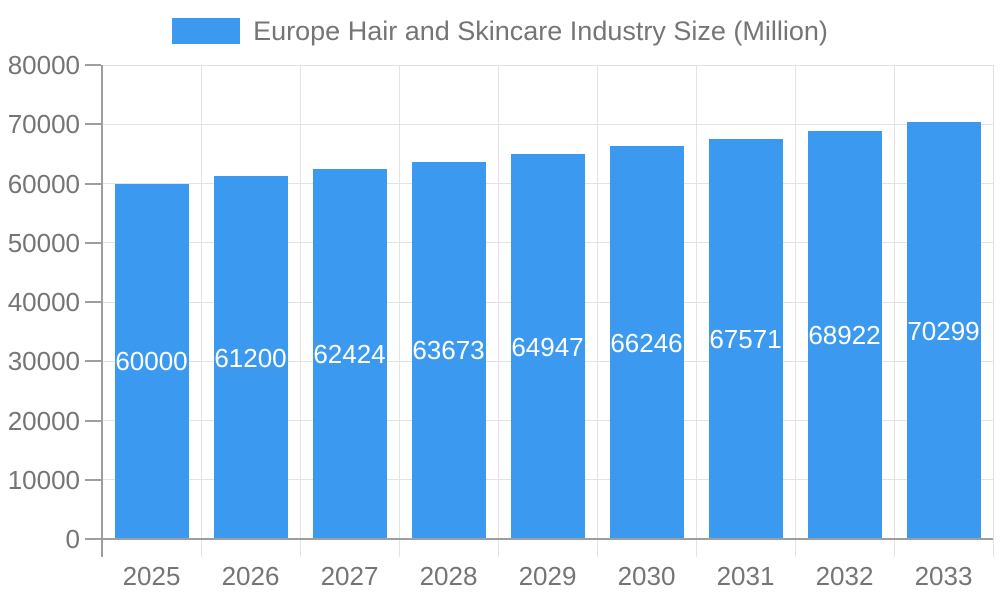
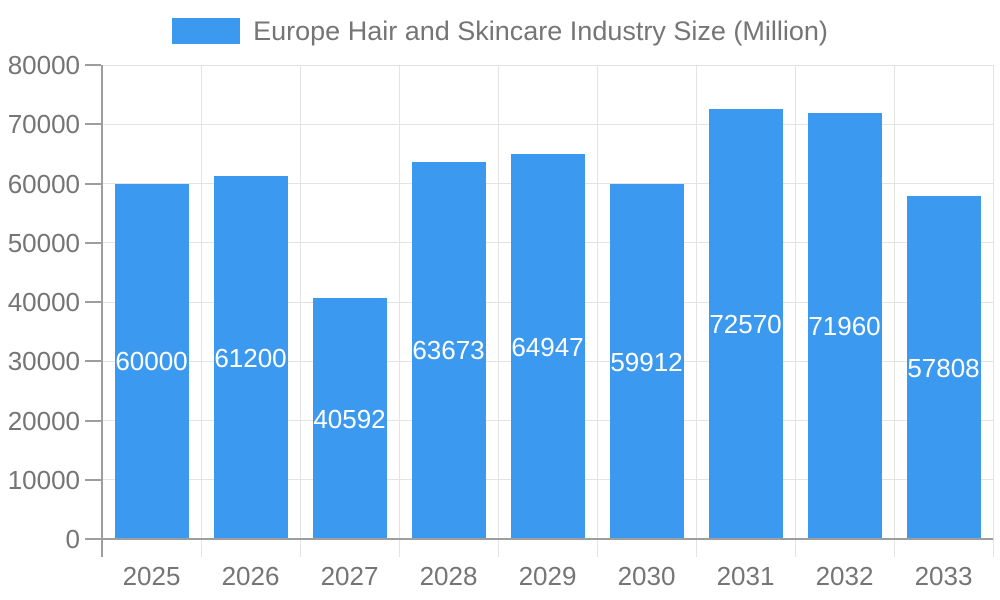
2027: 62424 -> 40592
2030: 66246 -> 59912
2031: 67571 -> 72570
2032: 68922 -> 71960
2033: 70299 -> 57808
